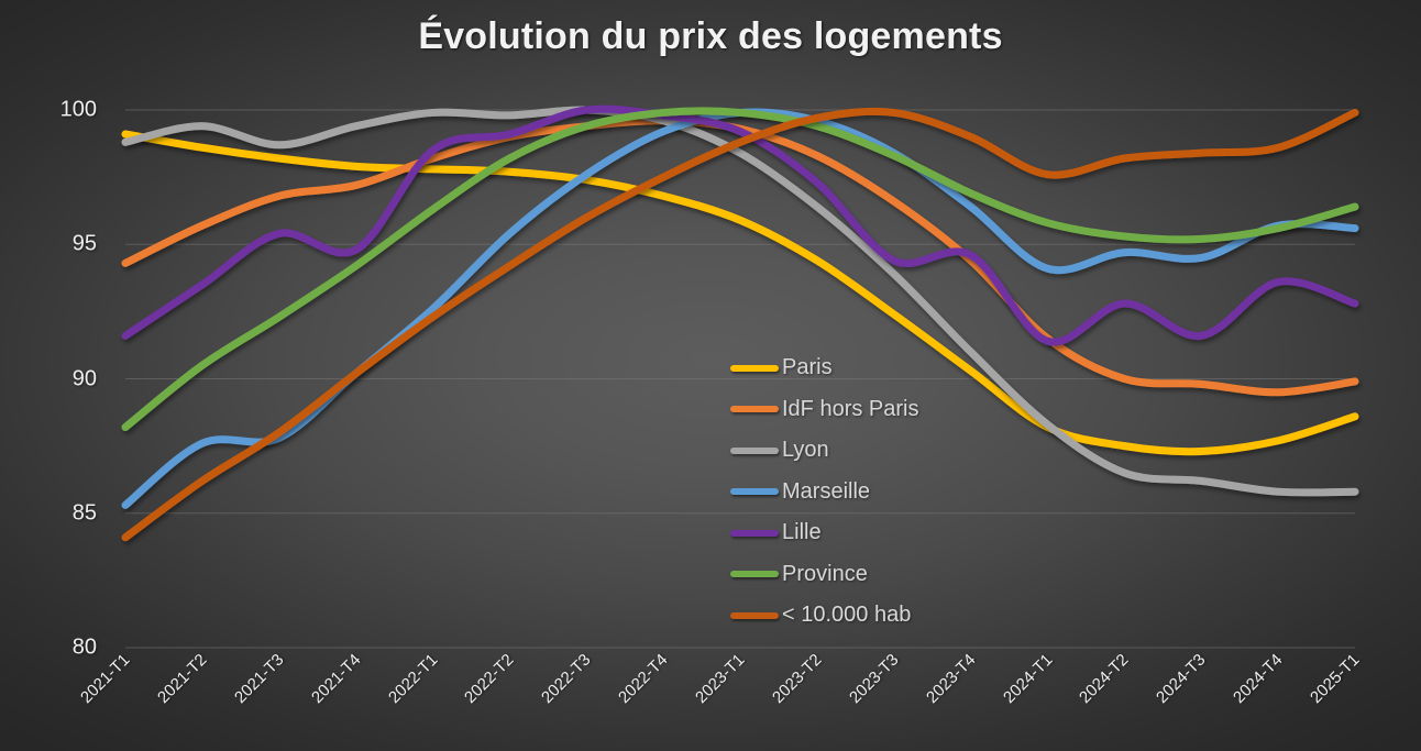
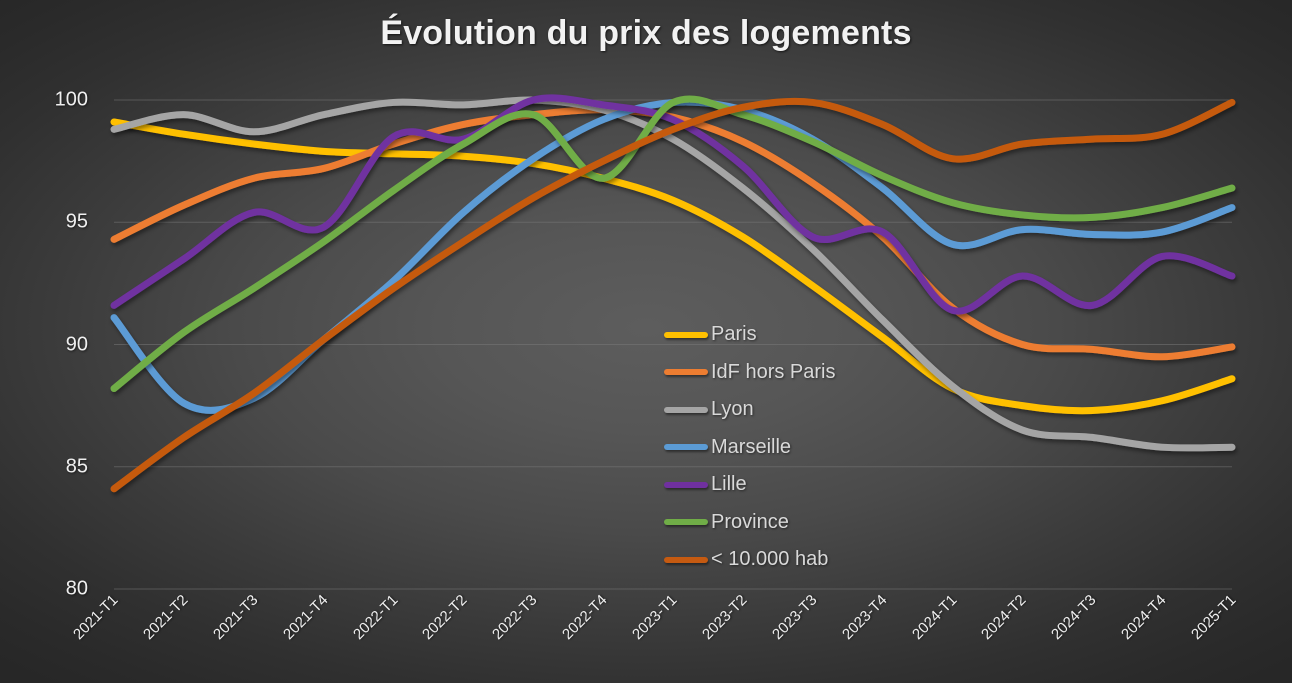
Marseille/2021-T1: 85.3 -> 91.1
Lille/2022-T2: 99.1 -> 98.4
Province/2022-T4: 99.9 -> 96.8
Marseille/2024-T4: 95.7 -> 94.6
